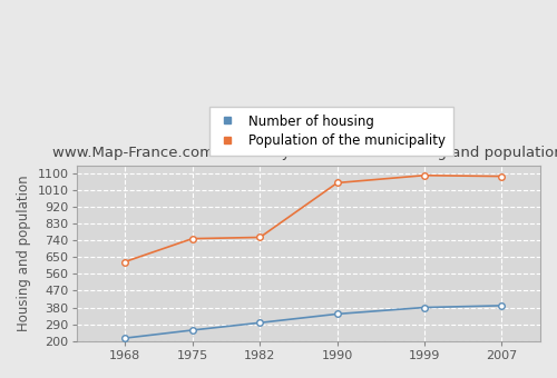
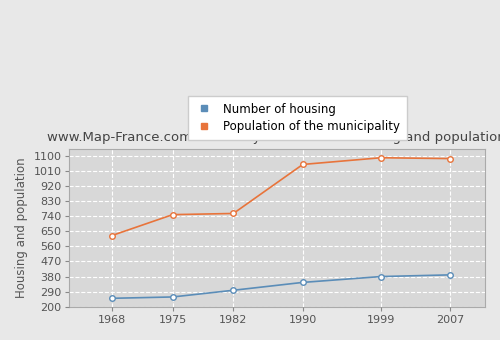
Number of housing/1968: 220 -> 250
